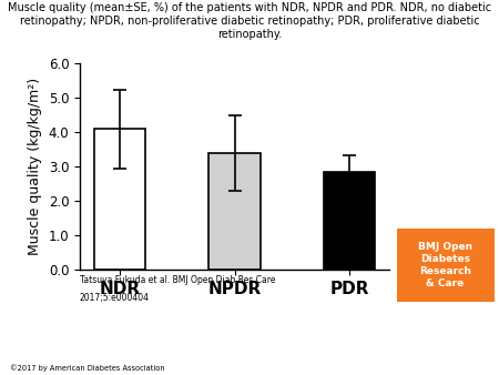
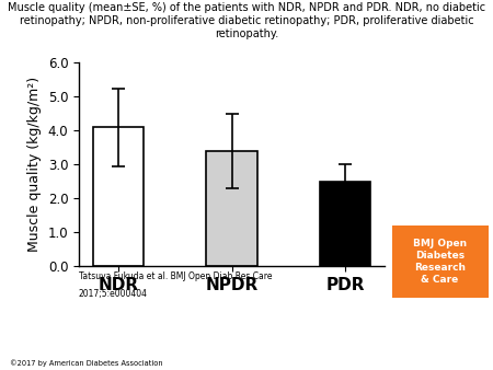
PDR: 2.85 -> 2.50
